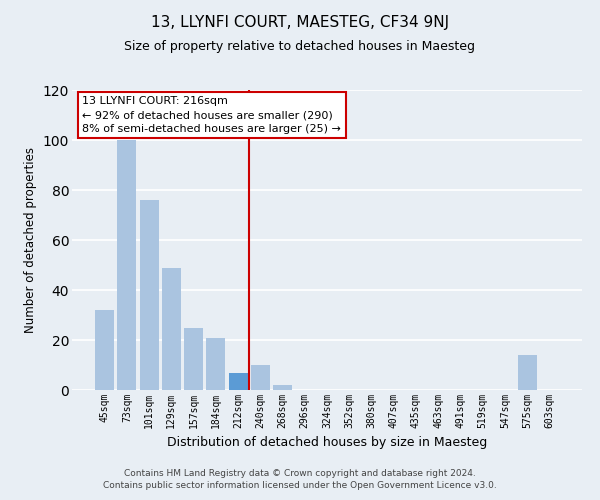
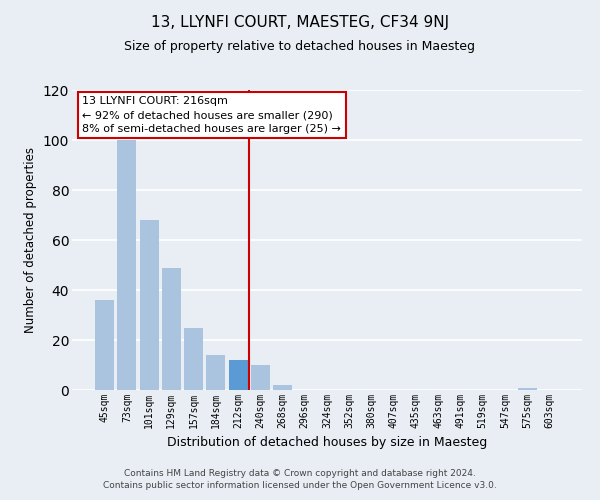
45sqm: 32 -> 36
101sqm: 76 -> 68
184sqm: 21 -> 14
212sqm: 7 -> 12
575sqm: 14 -> 1
